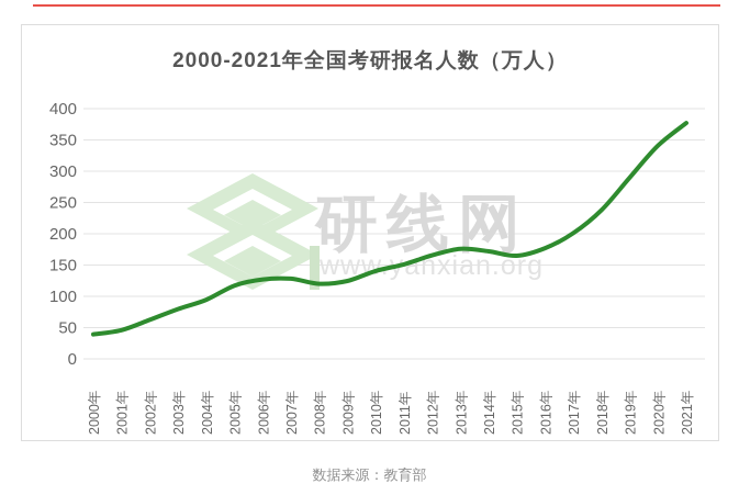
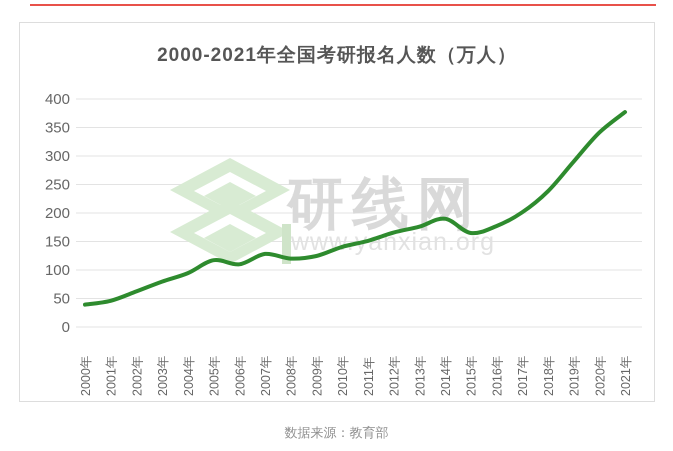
2006年: 130 -> 110
2014年: 170 -> 190
